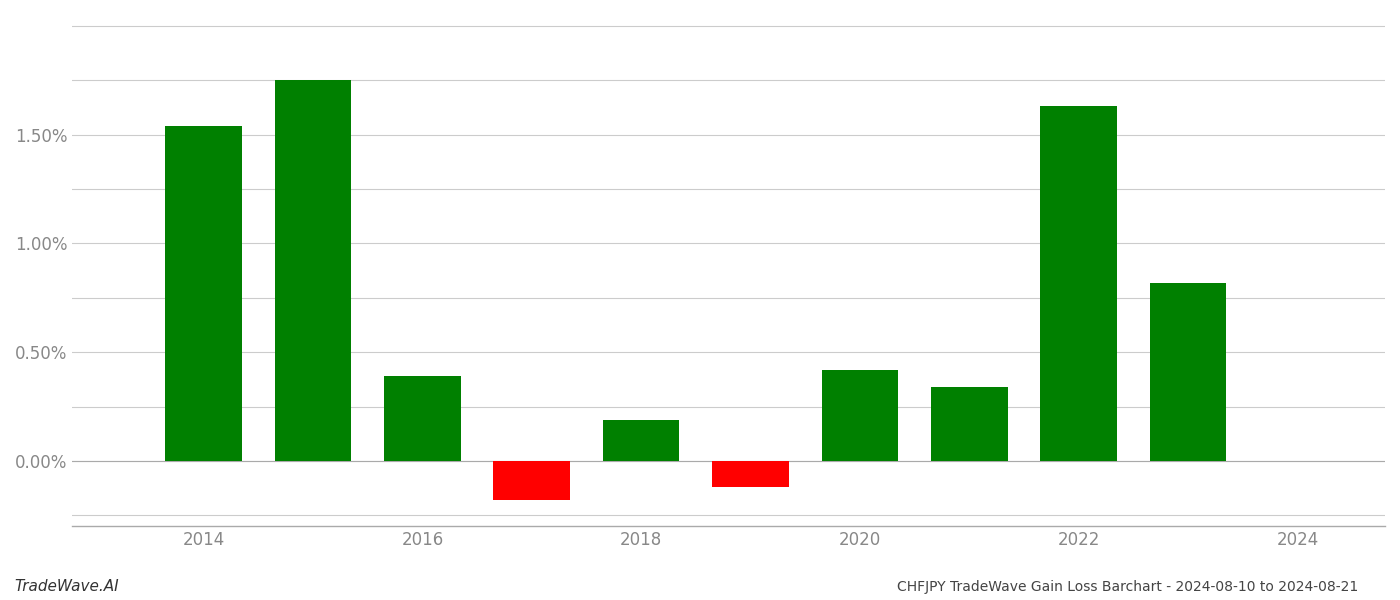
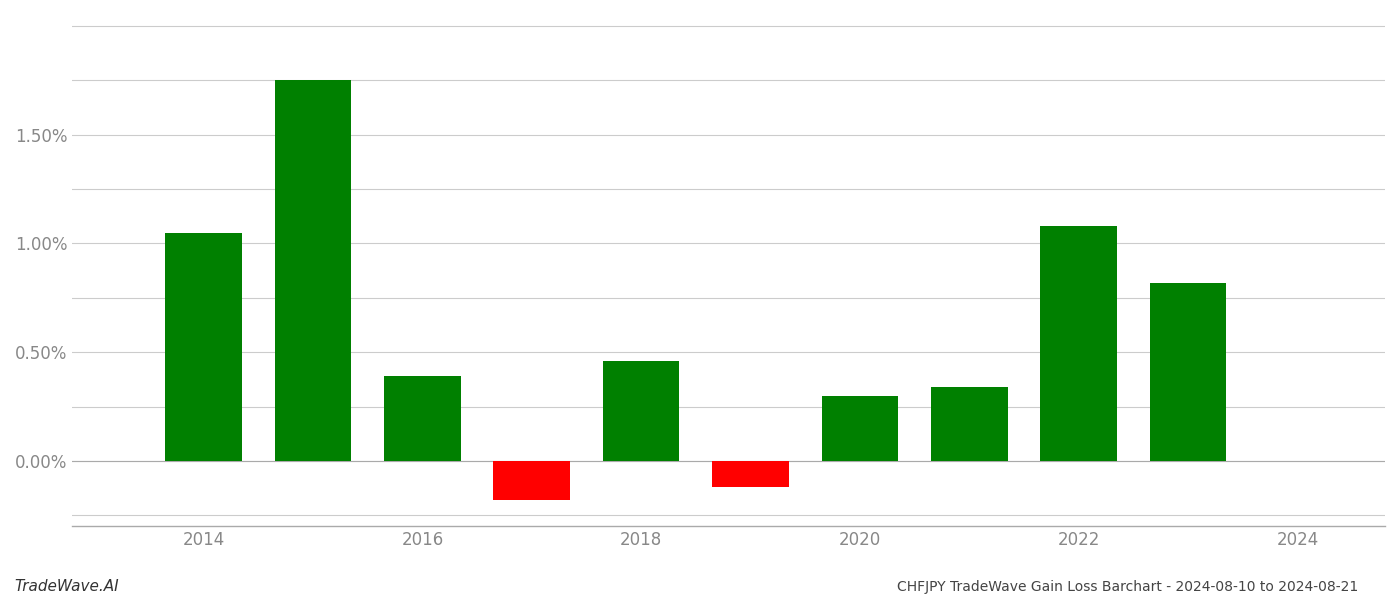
2014: 1.54% -> 1.05%
2018: 0.19% -> 0.46%
2020: 0.42% -> 0.30%
2022: 1.63% -> 1.08%
